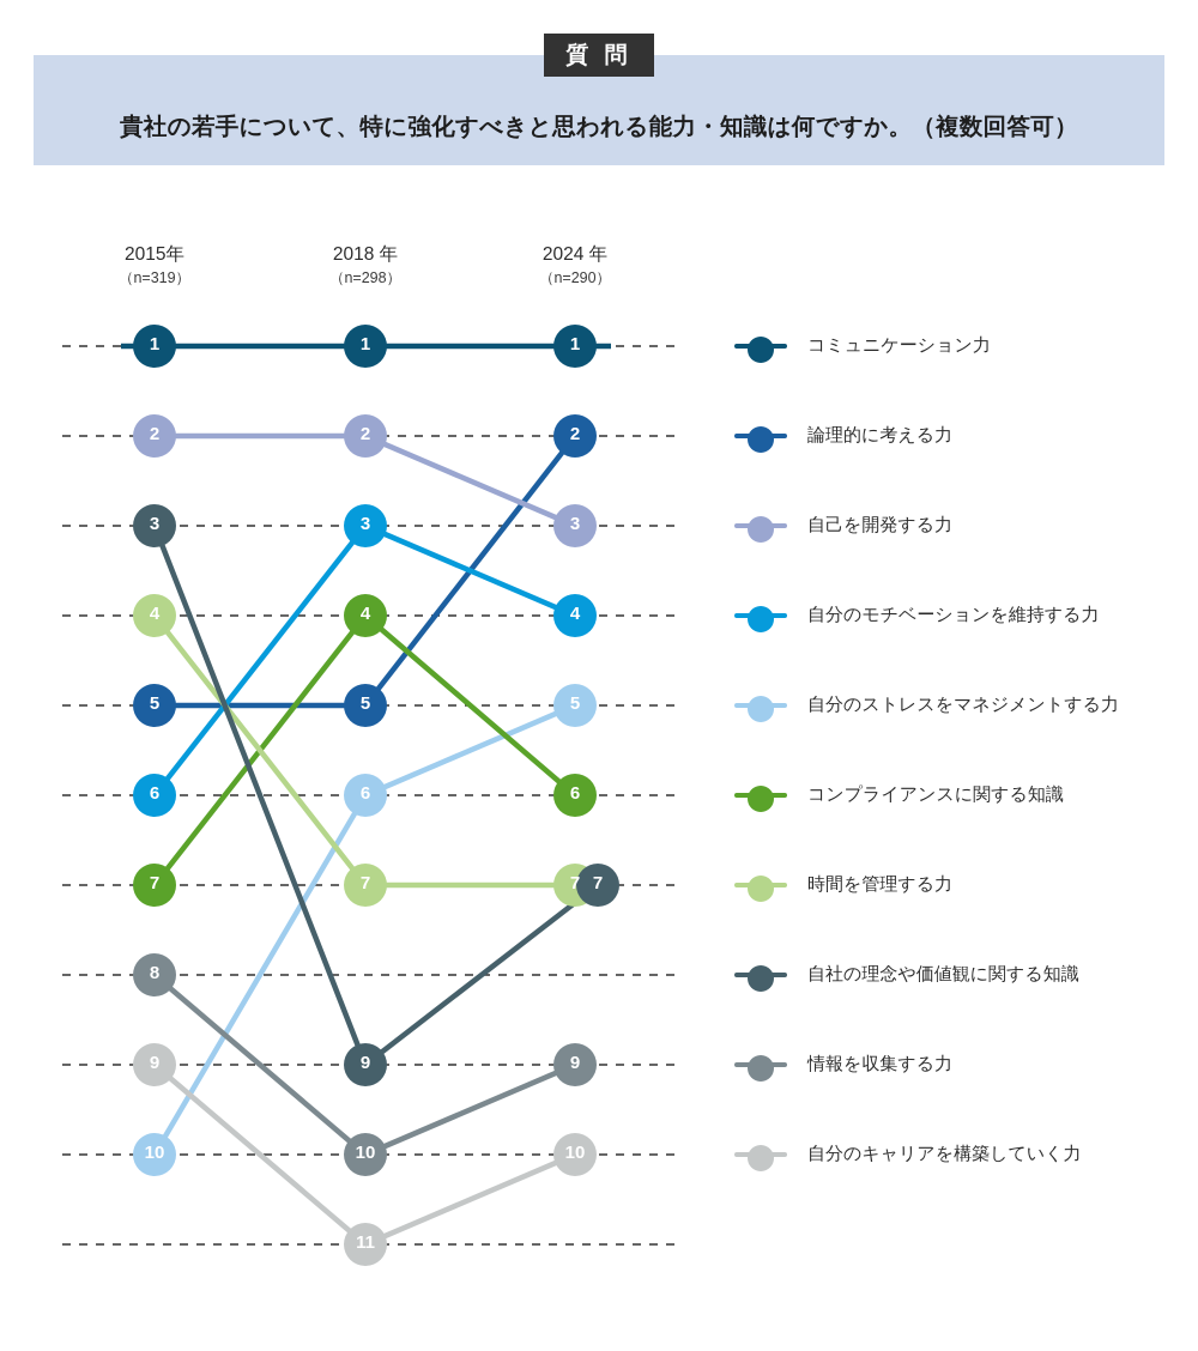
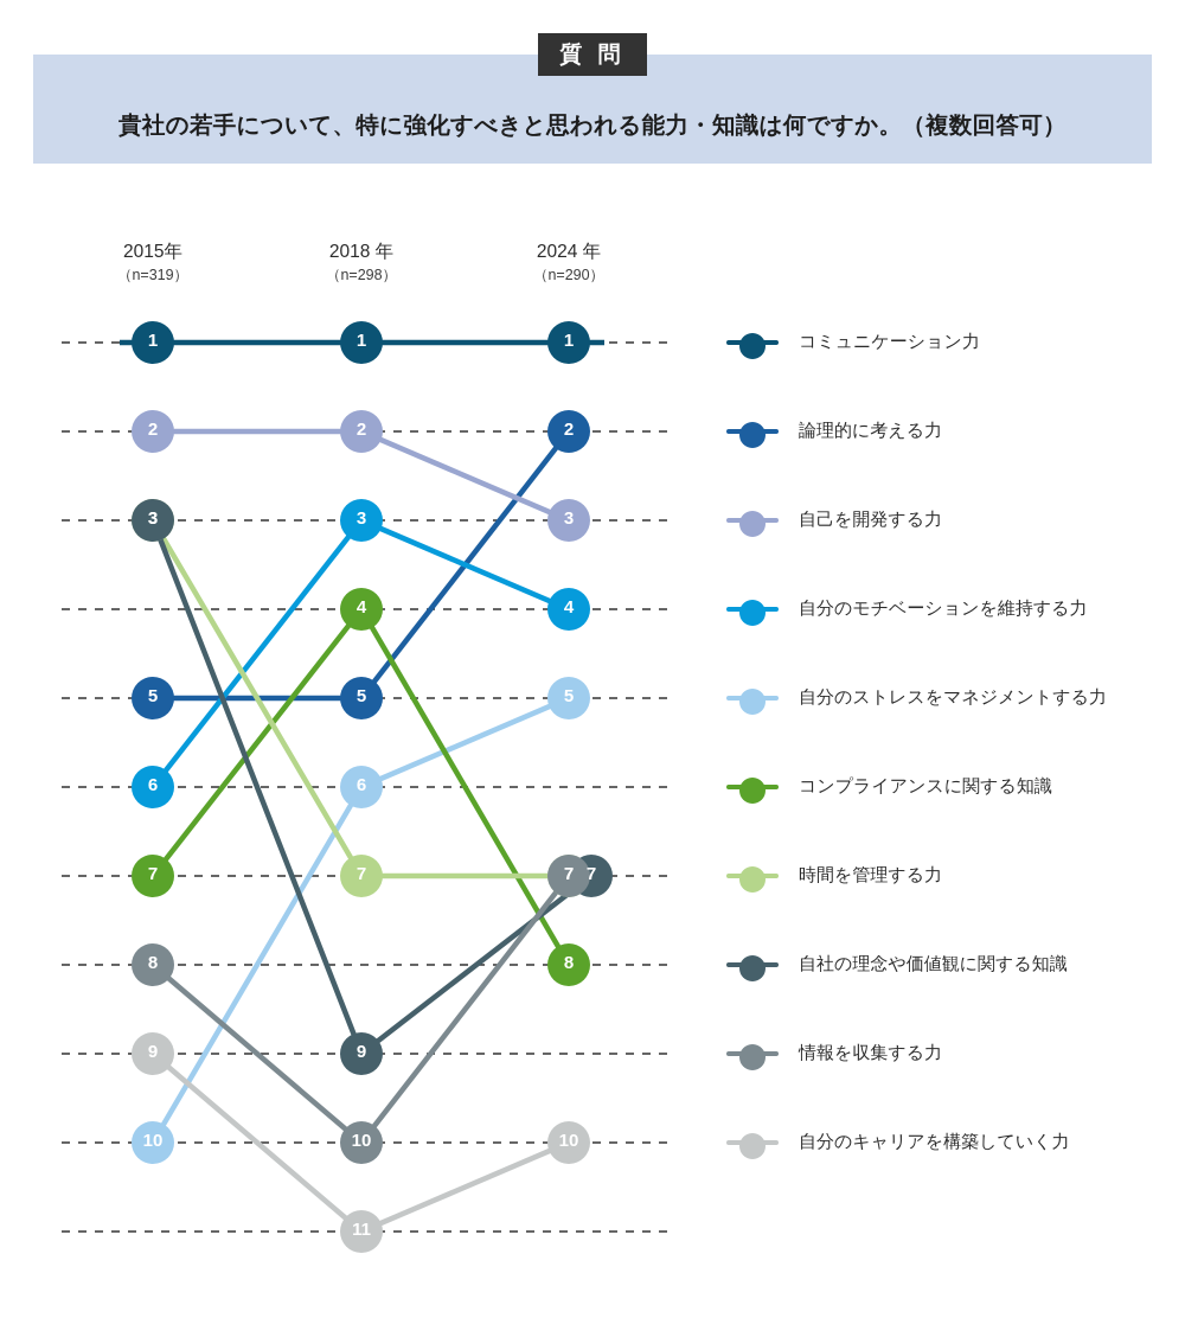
時間を管理する力/2015年: 4 -> 3
コンプライアンスに関する知識/2024 年: 6 -> 8
情報を収集する力/2024 年: 9 -> 7
